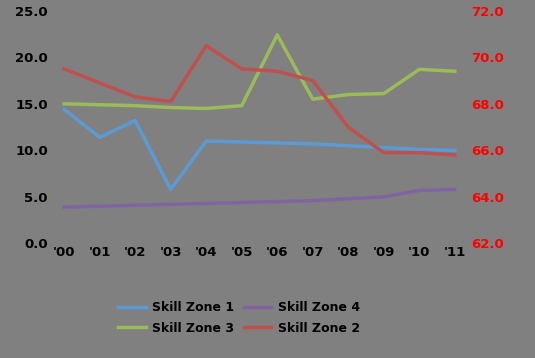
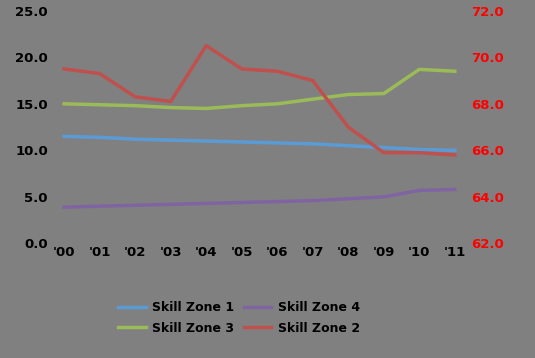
Skill Zone 1/'00: 14.4 -> 11.5
Skill Zone 2/'01: 68.9 -> 69.3
Skill Zone 1/'02: 13.2 -> 11.2
Skill Zone 1/'03: 5.8 -> 11.1
Skill Zone 3/'06: 22.4 -> 15.0
